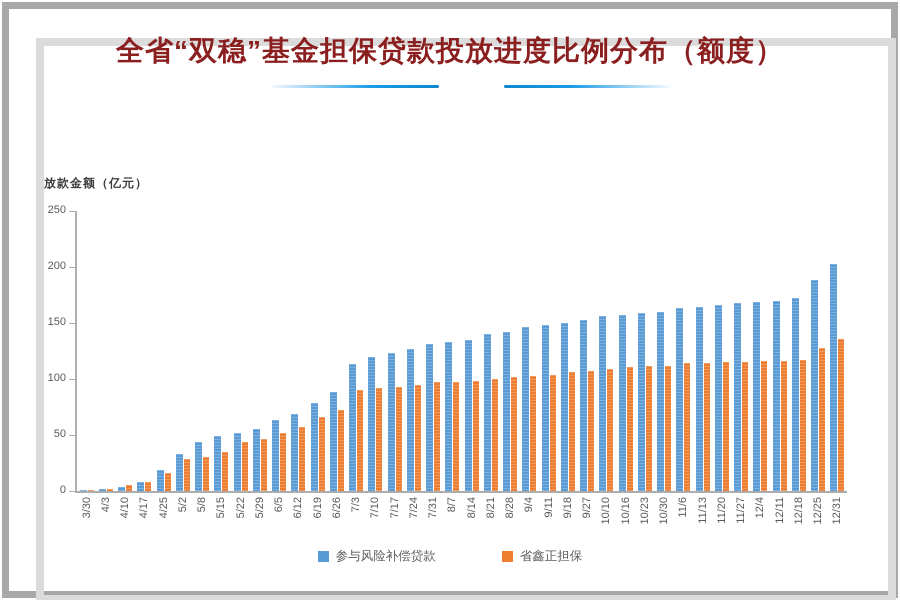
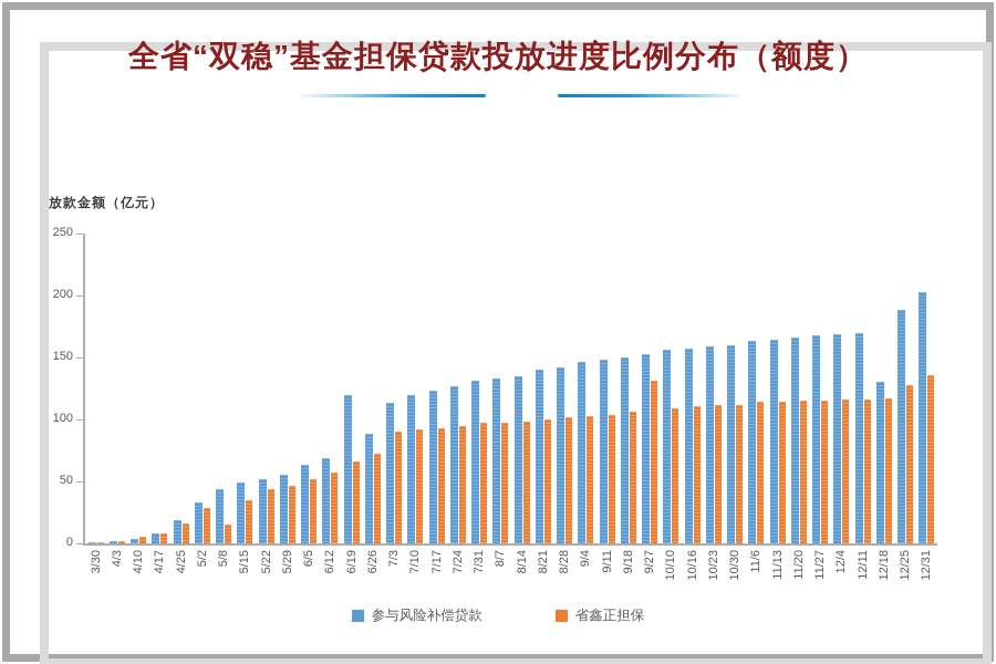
省鑫正担保/5/8: 30 -> 15
参与风险补偿贷款/6/19: 79 -> 120
省鑫正担保/9/27: 107 -> 131
参与风险补偿贷款/12/18: 172 -> 130
